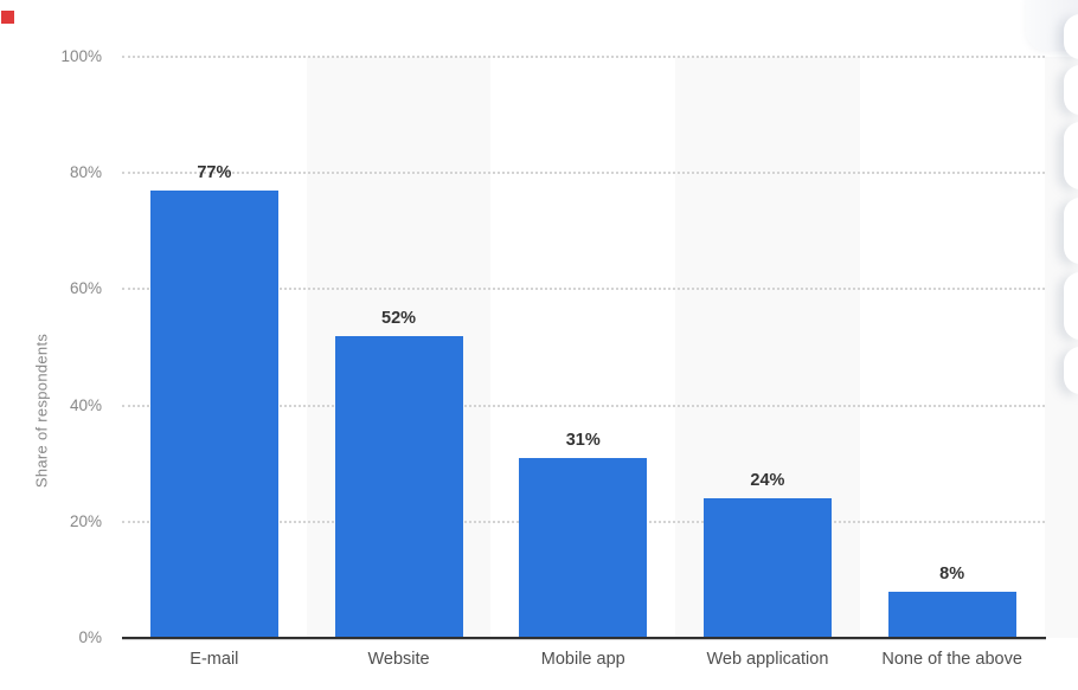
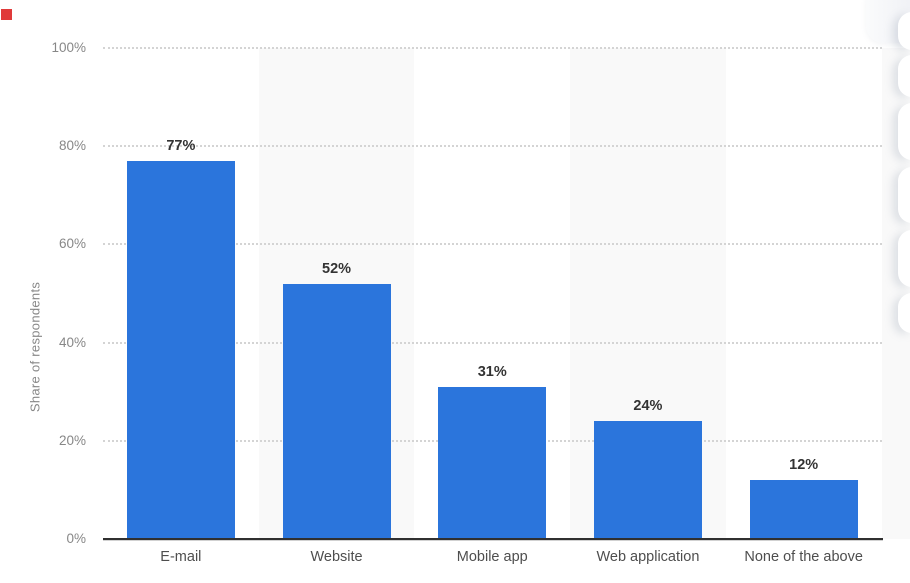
None of the above: 8% -> 12%
